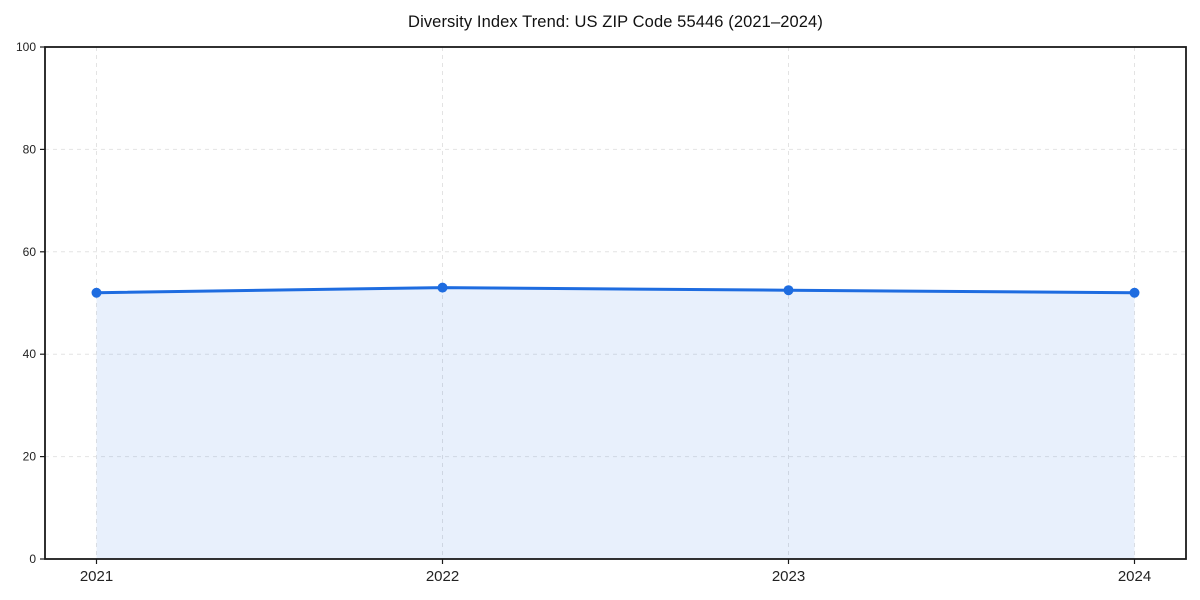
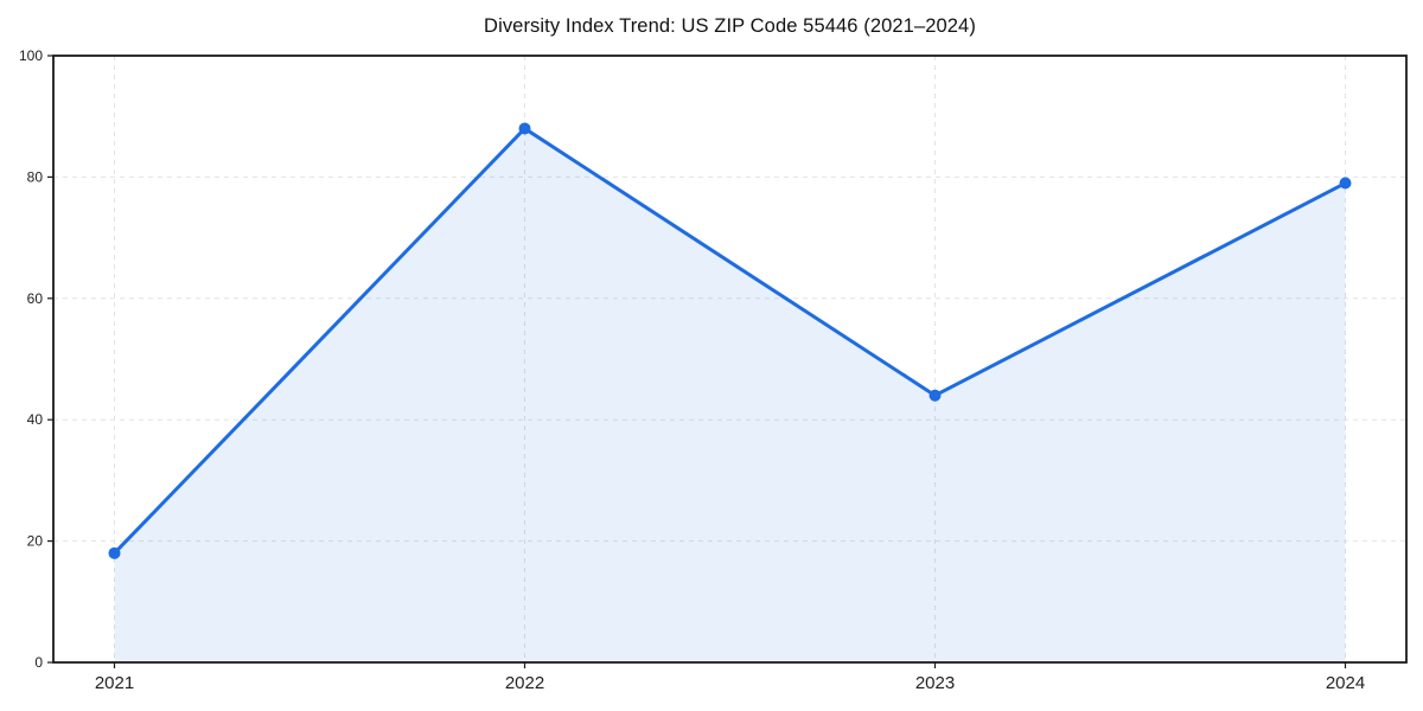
2021: 52 -> 18
2022: 53 -> 88
2023: 52 -> 44
2024: 52 -> 79
